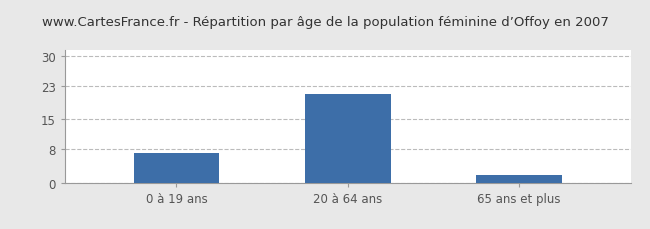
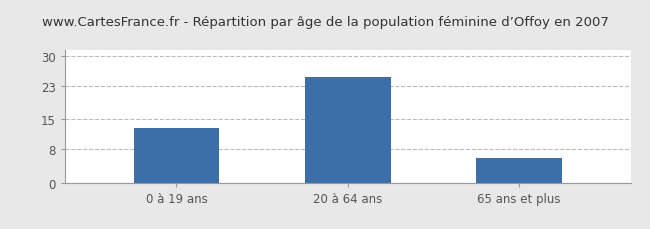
0 à 19 ans: 7 -> 13
20 à 64 ans: 21 -> 25
65 ans et plus: 2 -> 6
